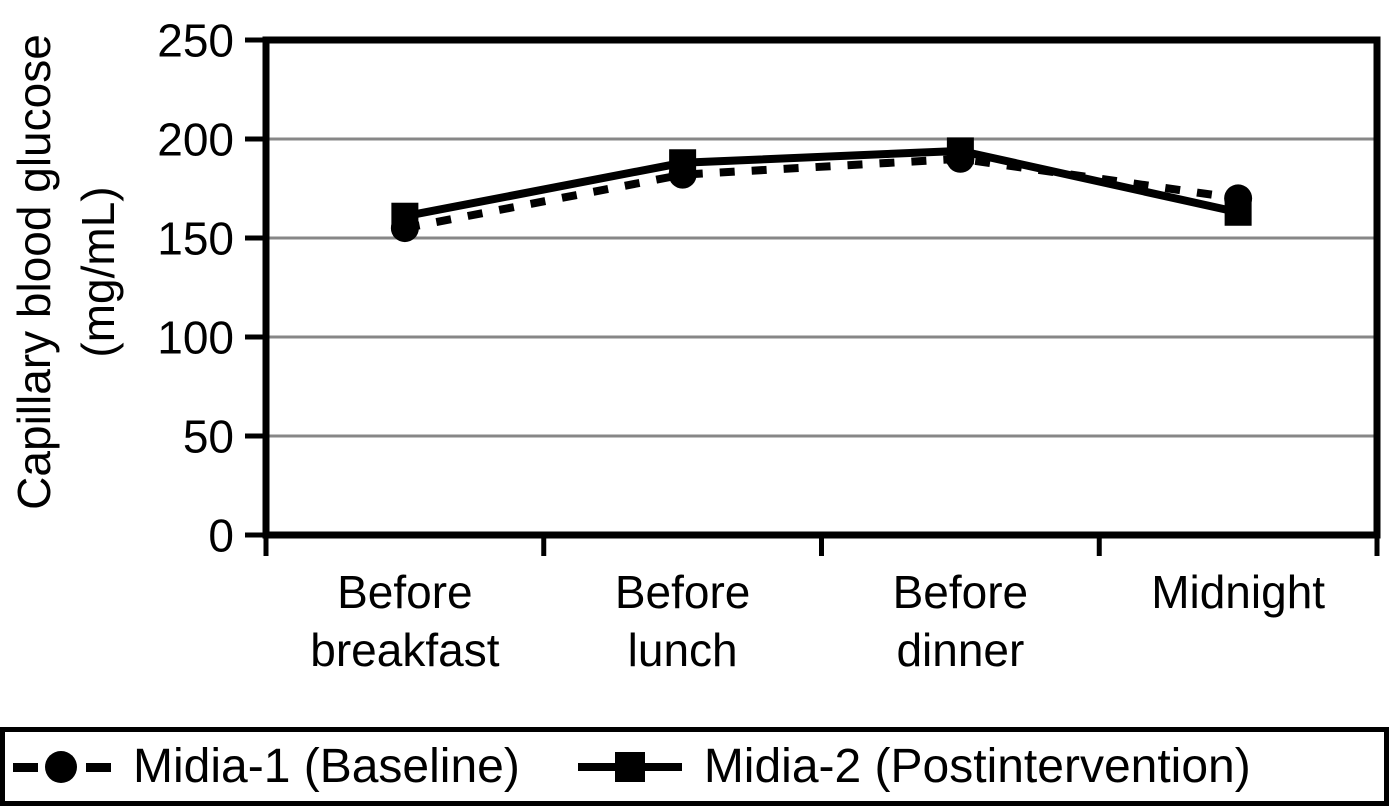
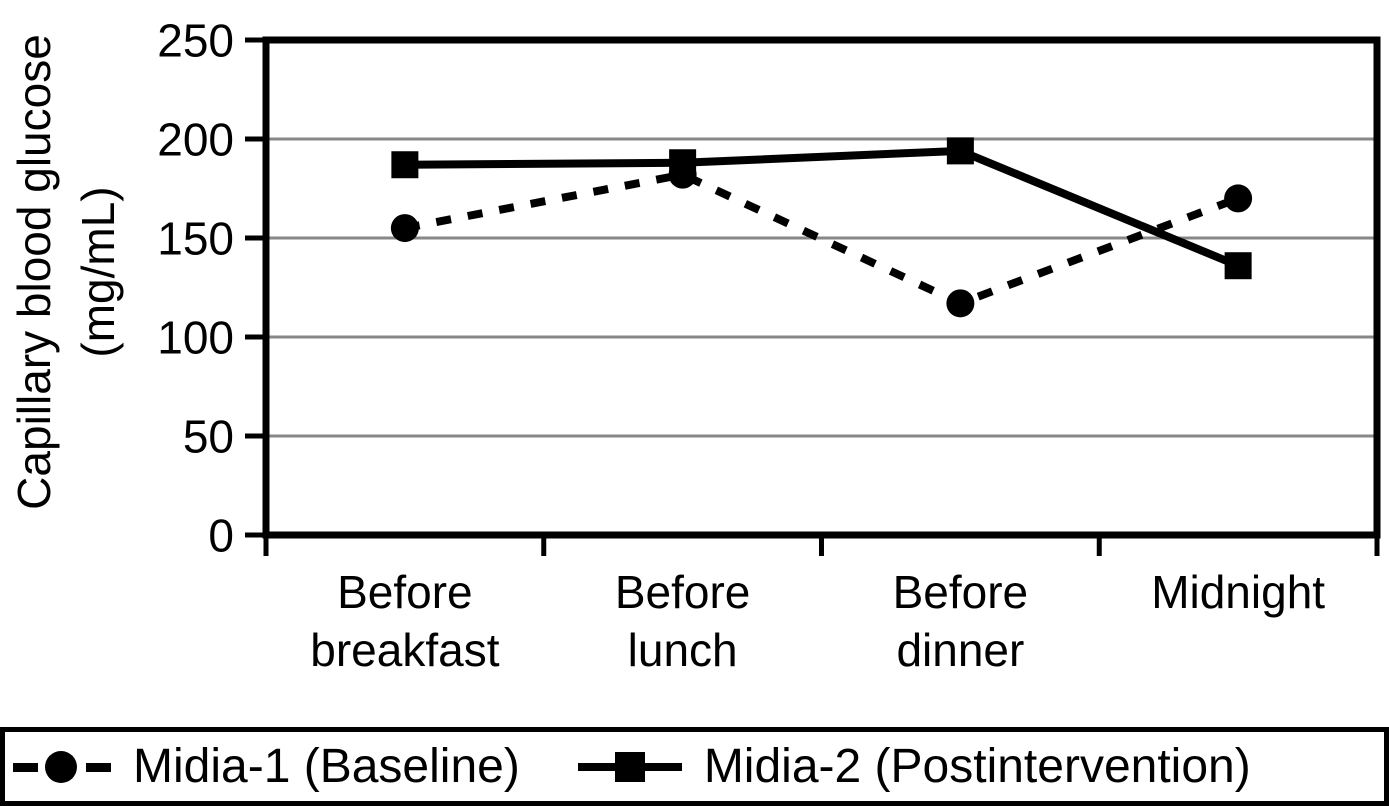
Midia-2 (Postintervention)/Before breakfast: 161 -> 187
Midia-1 (Baseline)/Before dinner: 190 -> 117
Midia-2 (Postintervention)/Midnight: 163 -> 136
